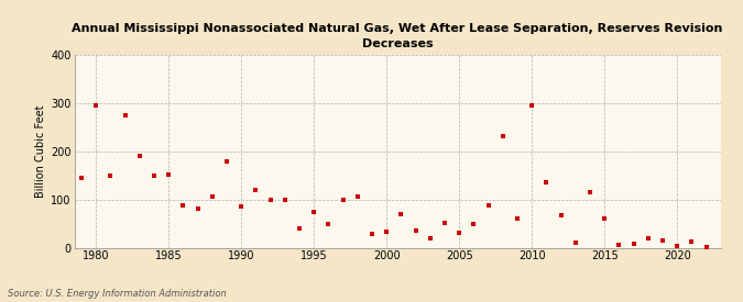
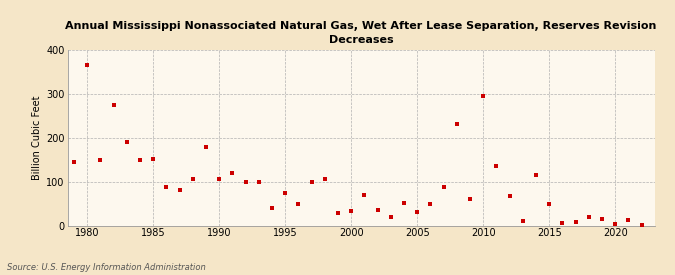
1980: 295 -> 365
1990: 85 -> 105
2015: 60 -> 48
